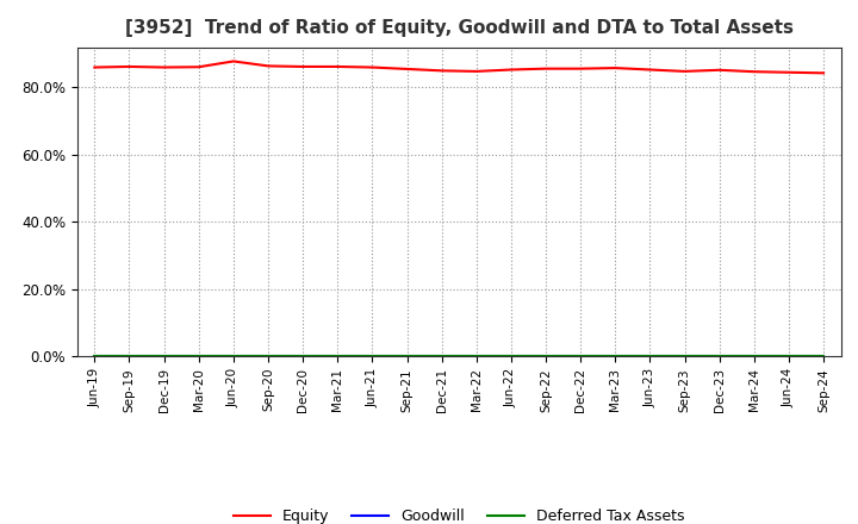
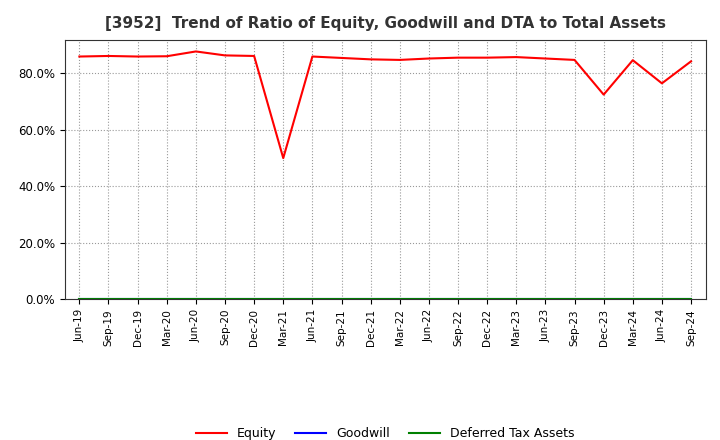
Equity/Mar-21: 86.2% -> 50.0%
Equity/Dec-23: 85.2% -> 72.5%
Equity/Jun-24: 84.5% -> 76.5%
